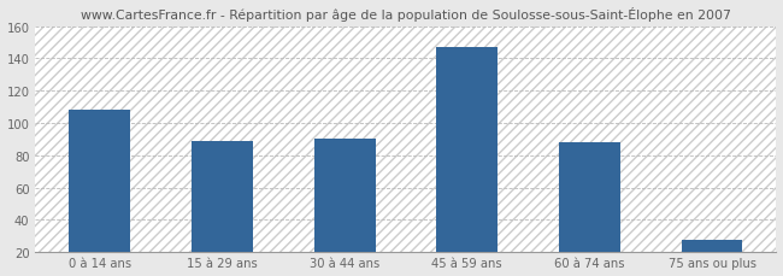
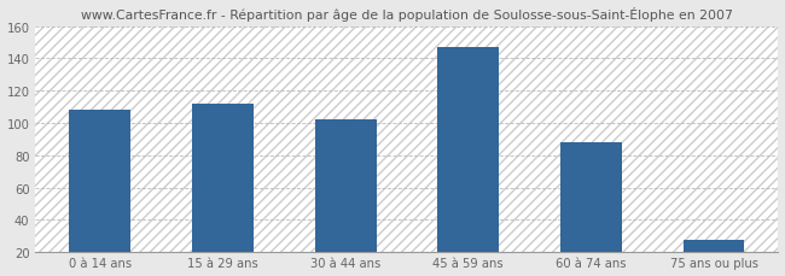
15 à 29 ans: 89 -> 112
30 à 44 ans: 90 -> 102
